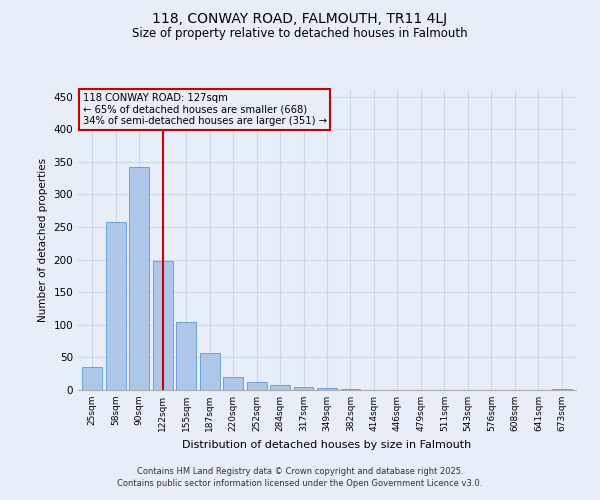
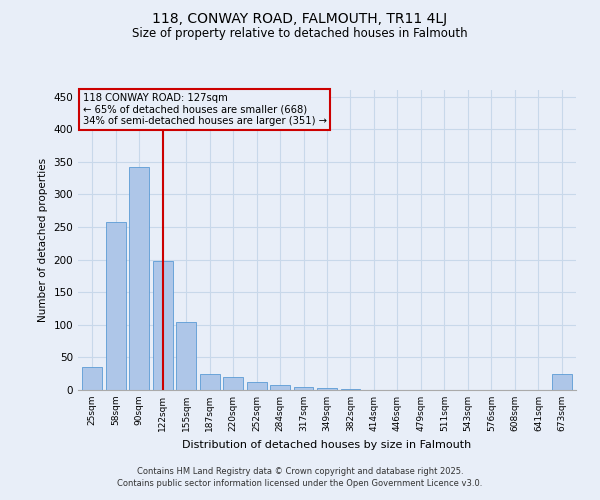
187sqm: 57 -> 24
673sqm: 1 -> 24
